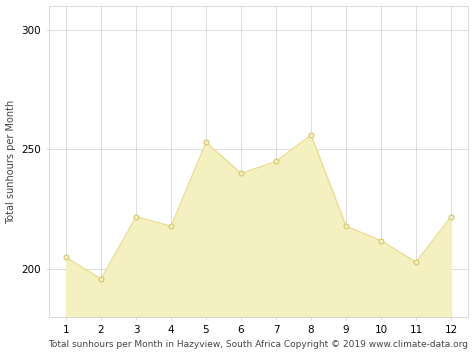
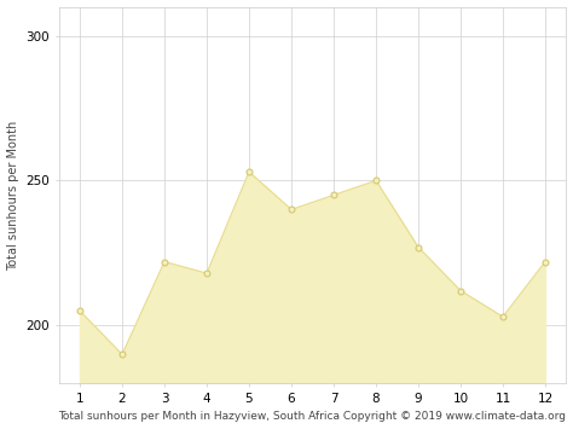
2: 196 -> 190
8: 256 -> 250
9: 218 -> 227
